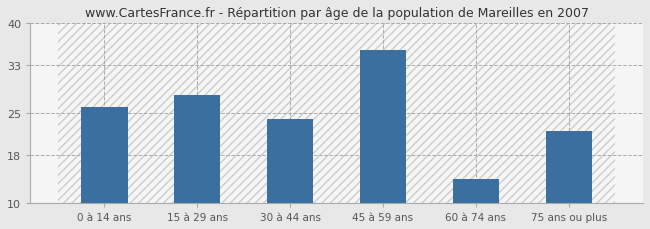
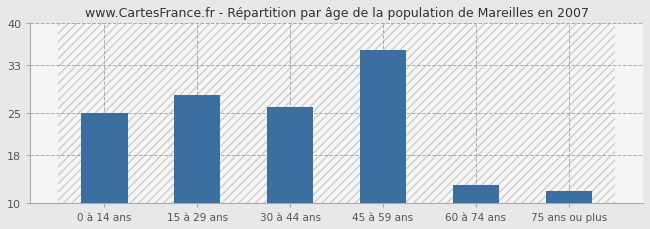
0 à 14 ans: 26.0 -> 25.0
30 à 44 ans: 24.0 -> 26.0
60 à 74 ans: 14.0 -> 13.0
75 ans ou plus: 22.0 -> 12.0
